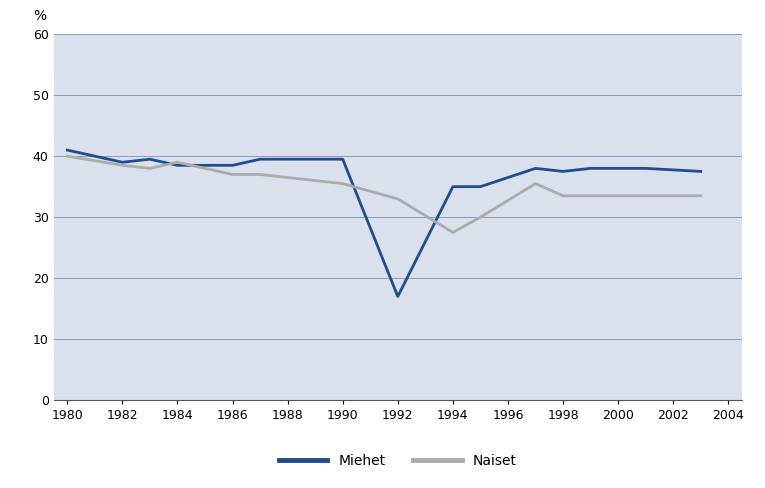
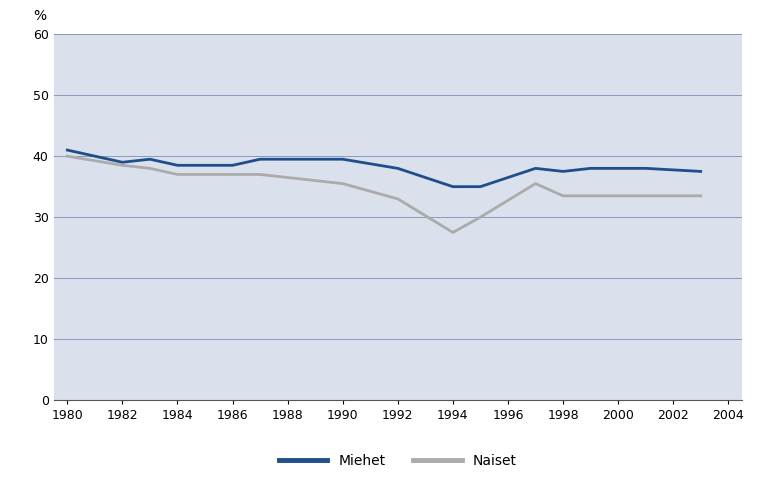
Naiset/1984: 39.0 -> 37.0
Miehet/1992: 17.0 -> 38.0
